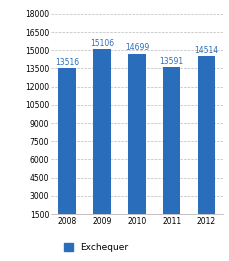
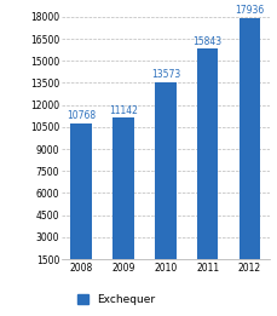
2008: 13516 -> 10768
2009: 15106 -> 11142
2010: 14699 -> 13573
2011: 13591 -> 15843
2012: 14514 -> 17936
